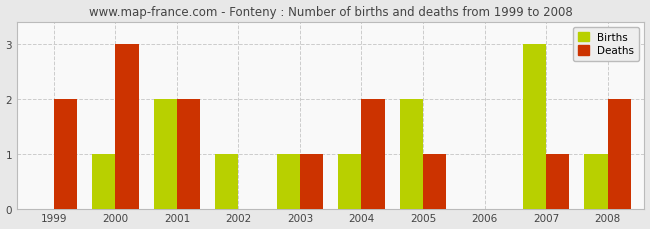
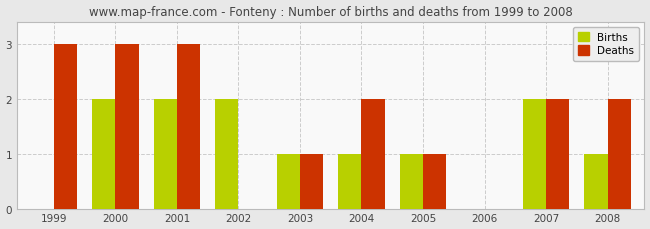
Deaths/1999: 2 -> 3
Births/2000: 1 -> 2
Deaths/2001: 2 -> 3
Births/2002: 1 -> 2
Births/2005: 2 -> 1
Births/2007: 3 -> 2
Deaths/2007: 1 -> 2
